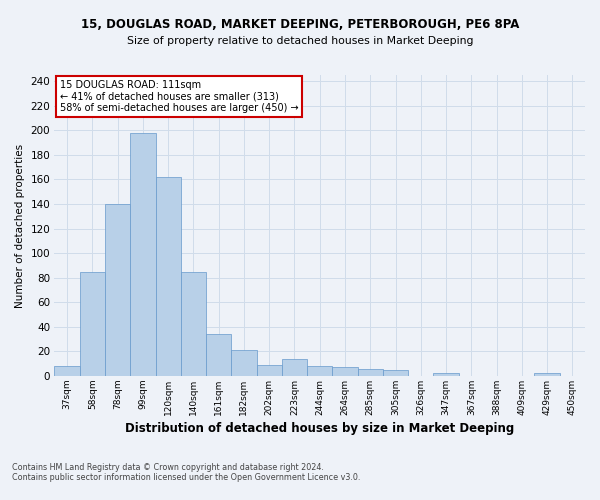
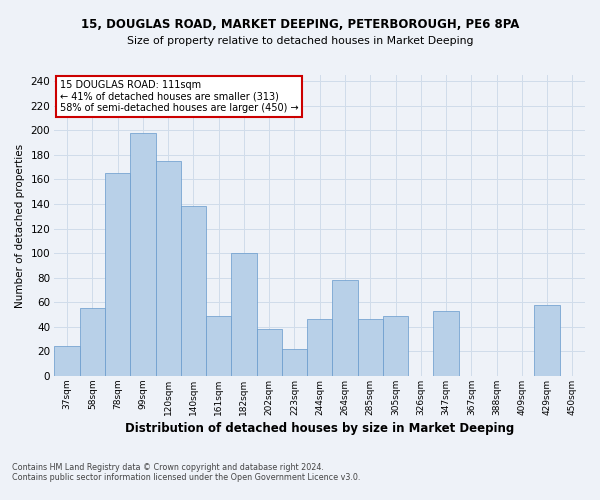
37sqm: 8 -> 24
58sqm: 85 -> 55
78sqm: 140 -> 165
120sqm: 162 -> 175
140sqm: 85 -> 138
161sqm: 34 -> 49
182sqm: 21 -> 100
202sqm: 9 -> 38
223sqm: 14 -> 22
244sqm: 8 -> 46
264sqm: 7 -> 78
285sqm: 6 -> 46
305sqm: 5 -> 49
347sqm: 2 -> 53
429sqm: 2 -> 58
